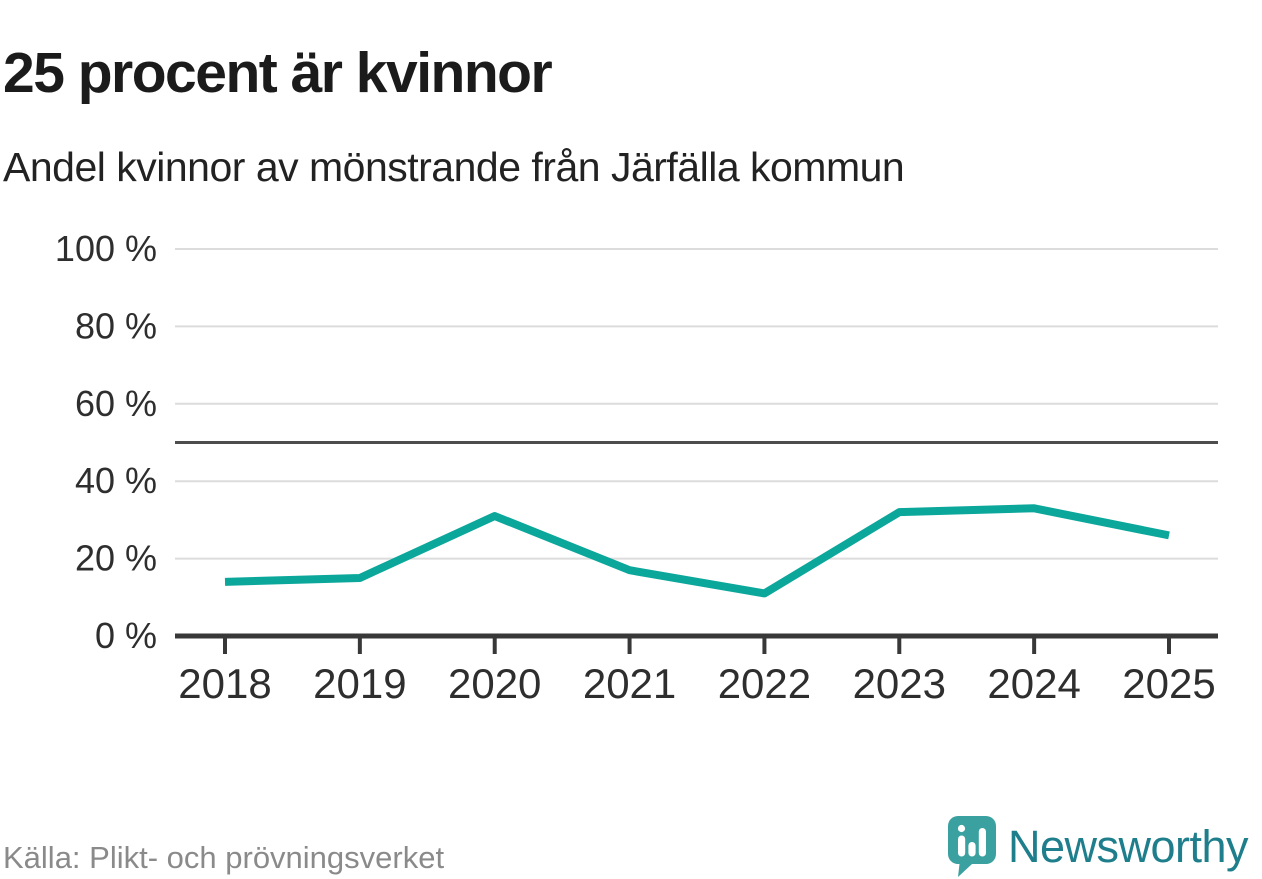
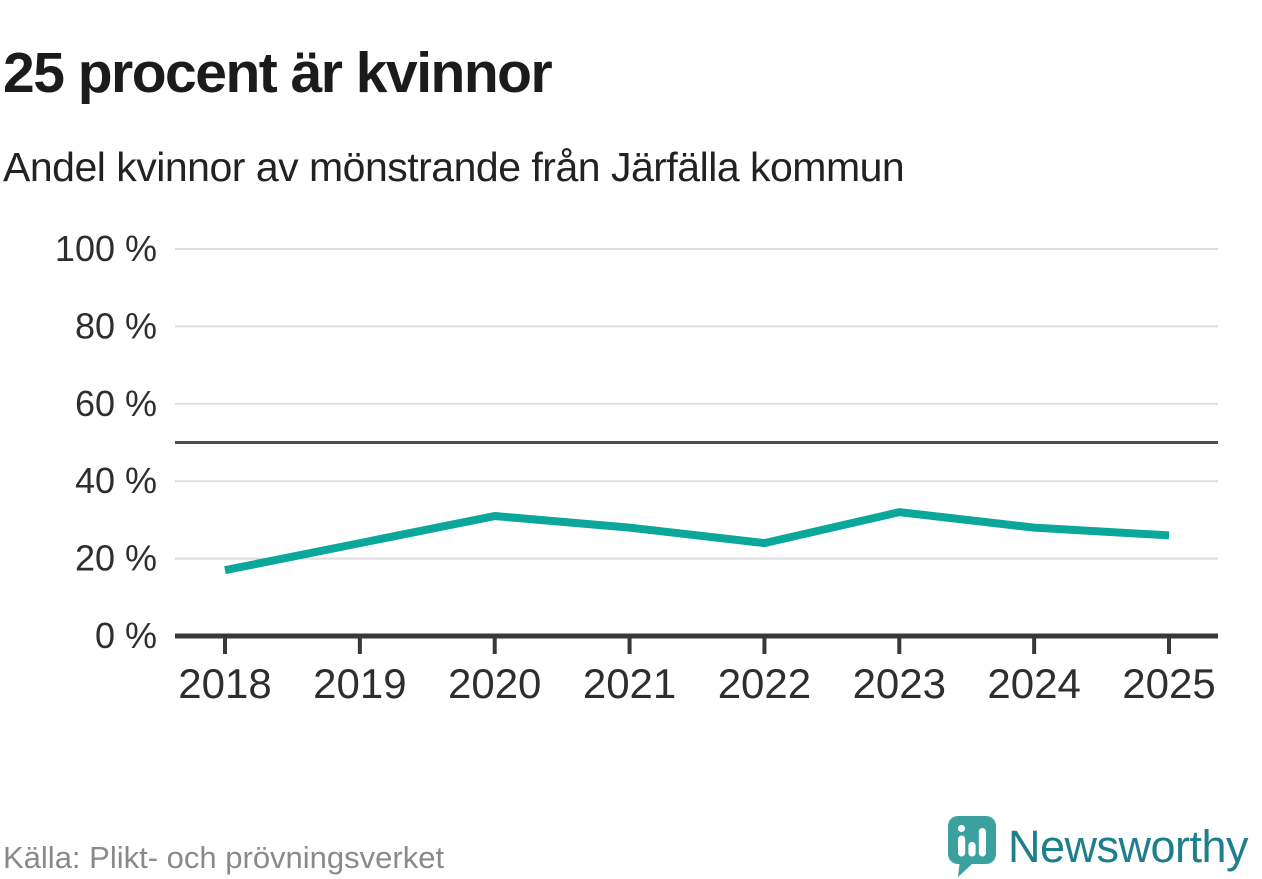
2018: 14% -> 17%
2019: 15% -> 24%
2021: 17% -> 28%
2022: 11% -> 24%
2024: 33% -> 28%
